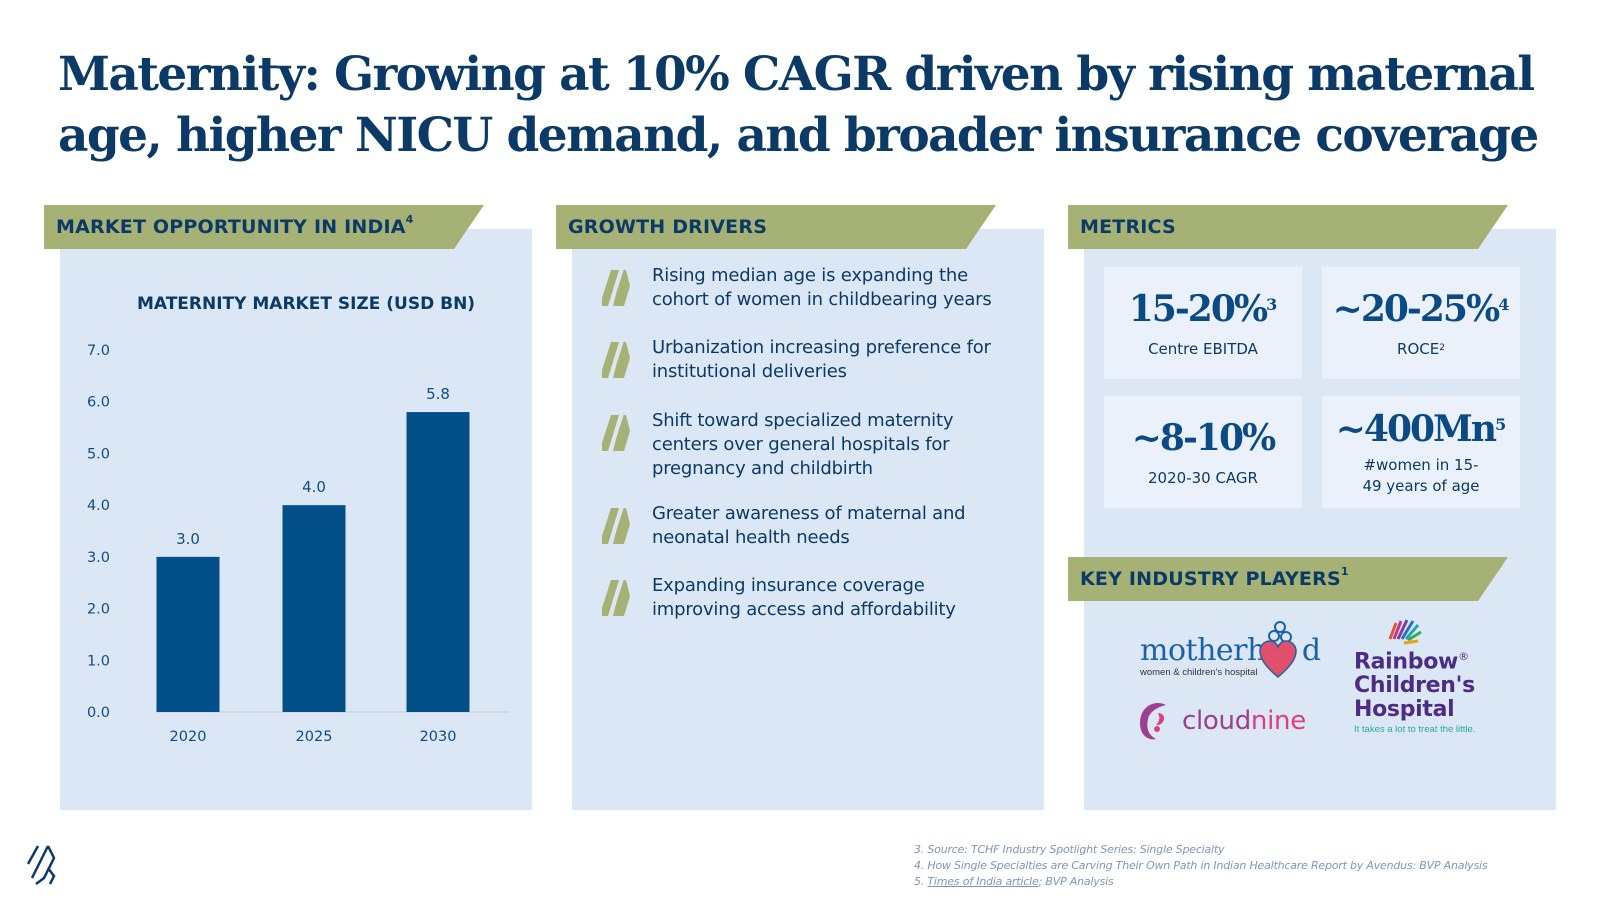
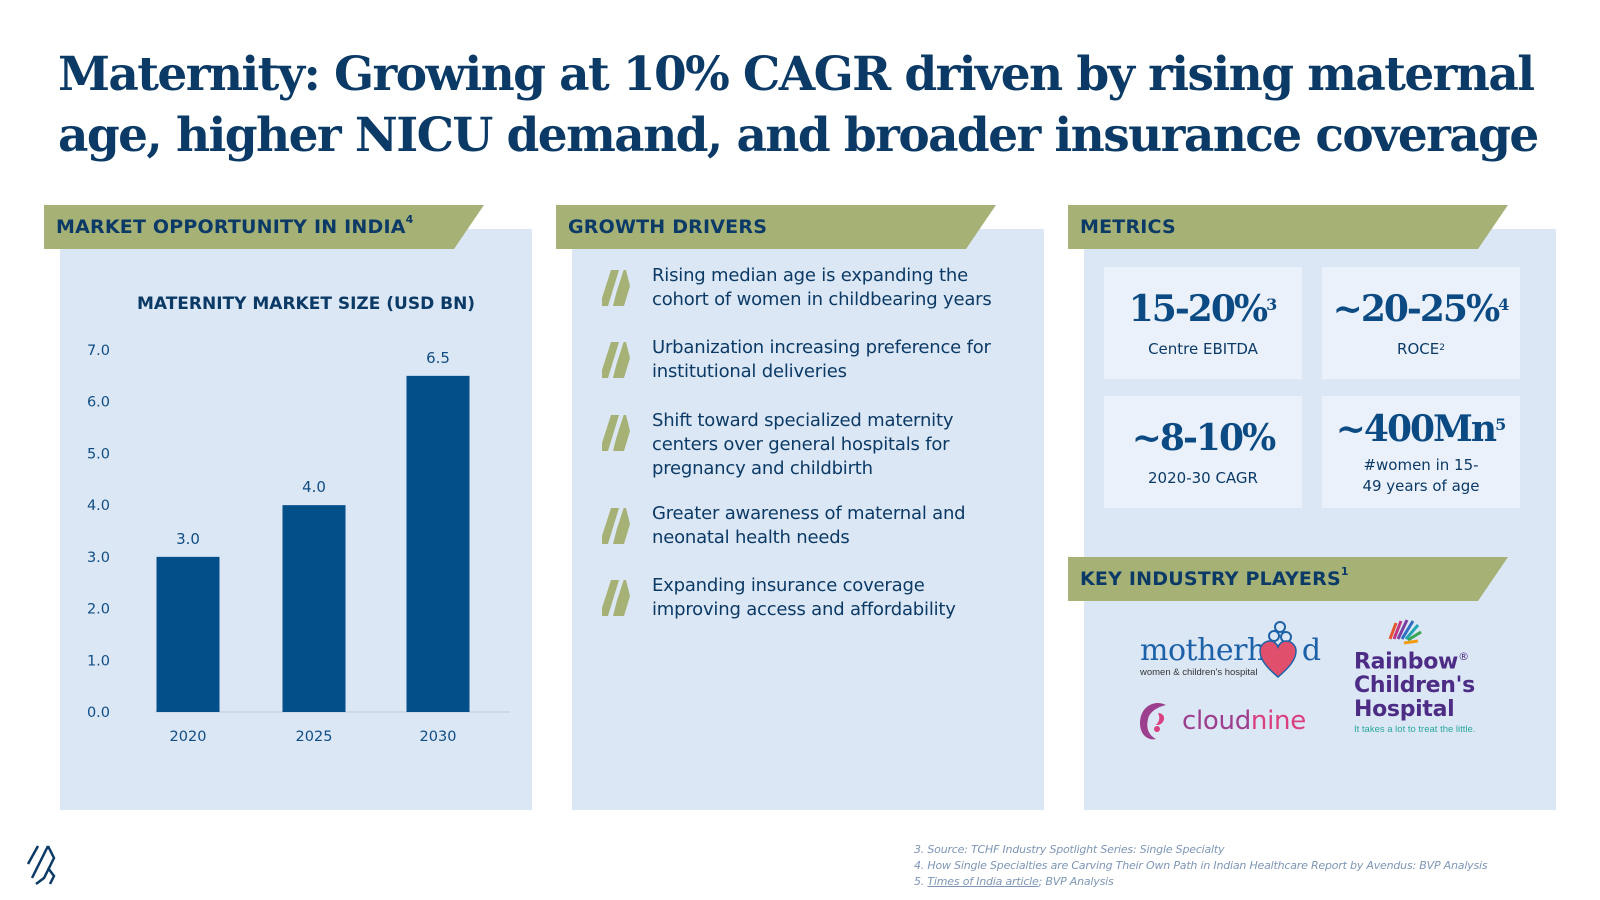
2030: 5.8 -> 6.5
